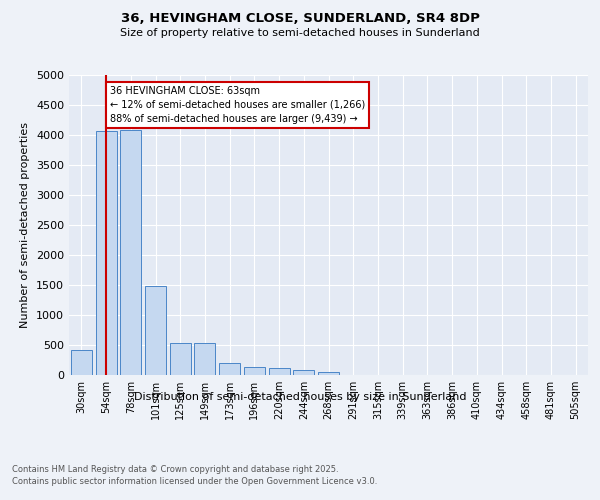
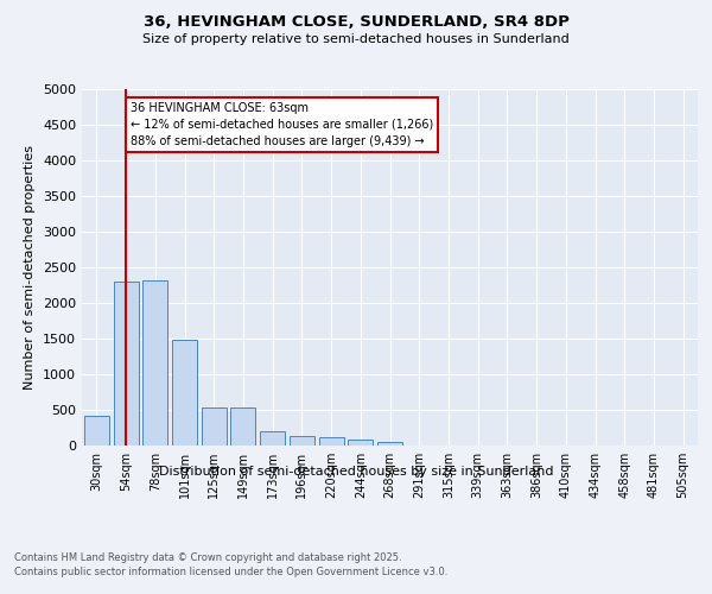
54sqm: 4060 -> 2300
78sqm: 4080 -> 2320
